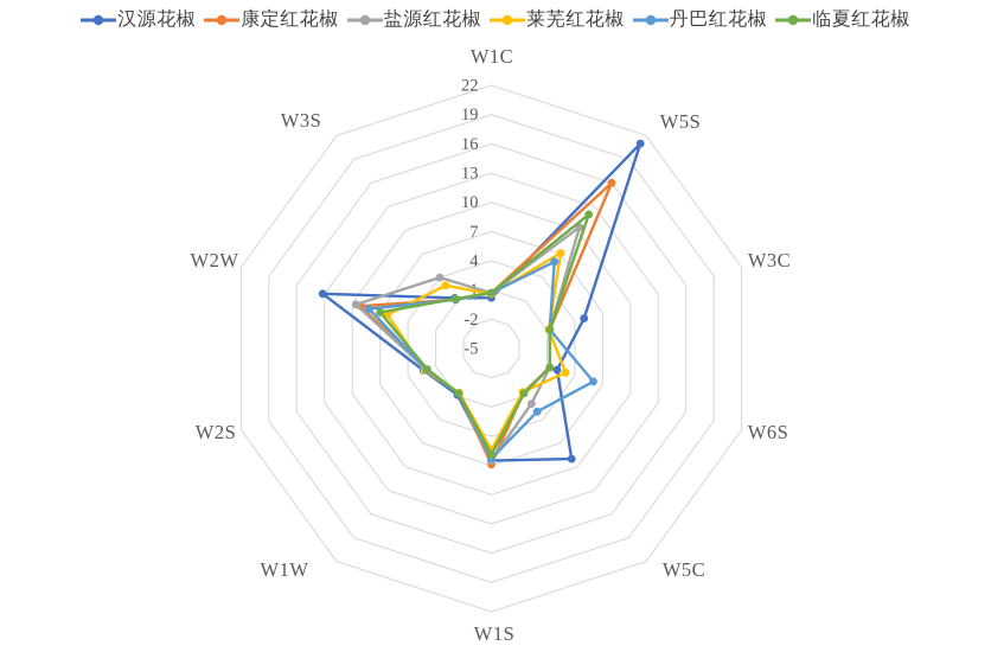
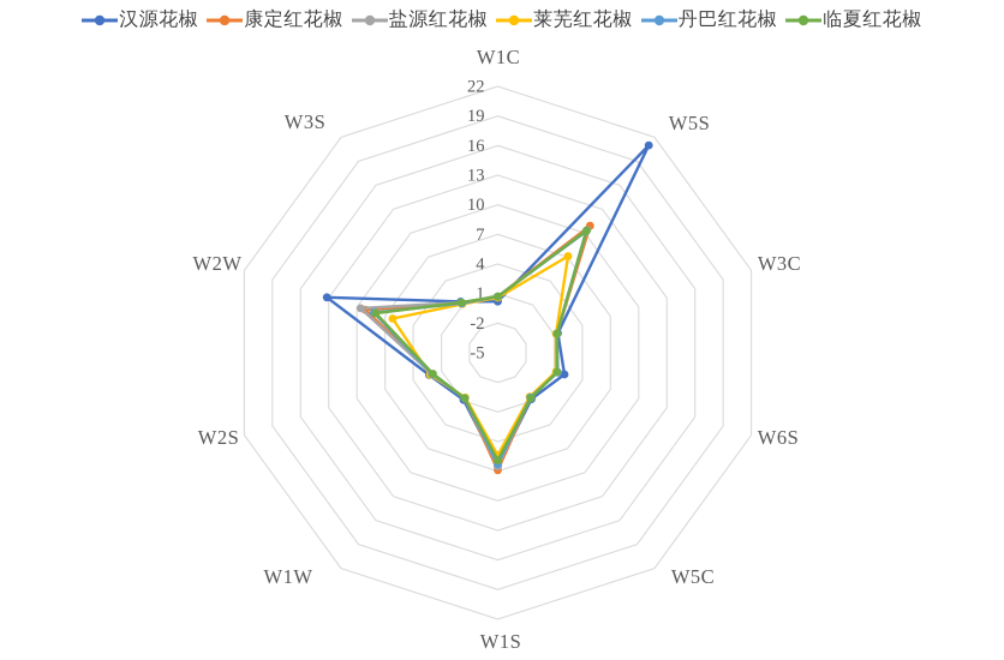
康定红花椒/W5S: 16 -> 11
丹巴红花椒/W5S: 6 -> 10
临夏红花椒/W5S: 12 -> 10
汉源花椒/W3C: 5 -> 1
莱芜红花椒/W6S: 3 -> 1
丹巴红花椒/W6S: 6 -> 1
汉源花椒/W5C: 9 -> 1
盐源红花椒/W5C: 2 -> 1
丹巴红花椒/W5C: 3 -> 1
临夏红花椒/W2W: 7 -> 8
盐源红花椒/W3S: 4 -> 1
莱芜红花椒/W3S: 3 -> 1
